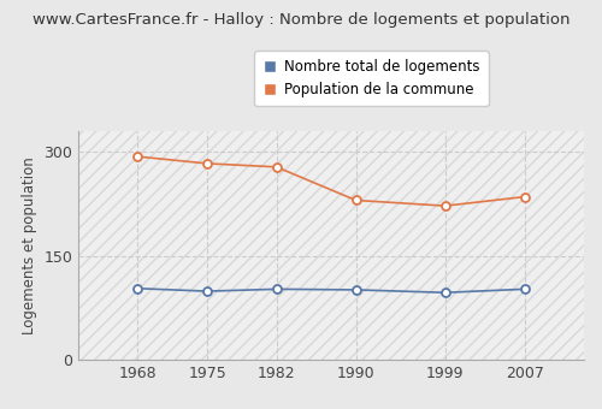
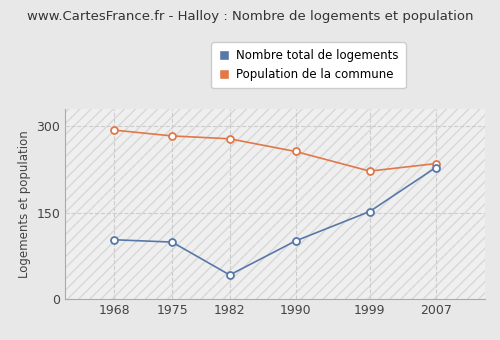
Nombre total de logements/1982: 102 -> 42
Population de la commune/1990: 230 -> 256
Nombre total de logements/1999: 97 -> 152
Nombre total de logements/2007: 102 -> 228
